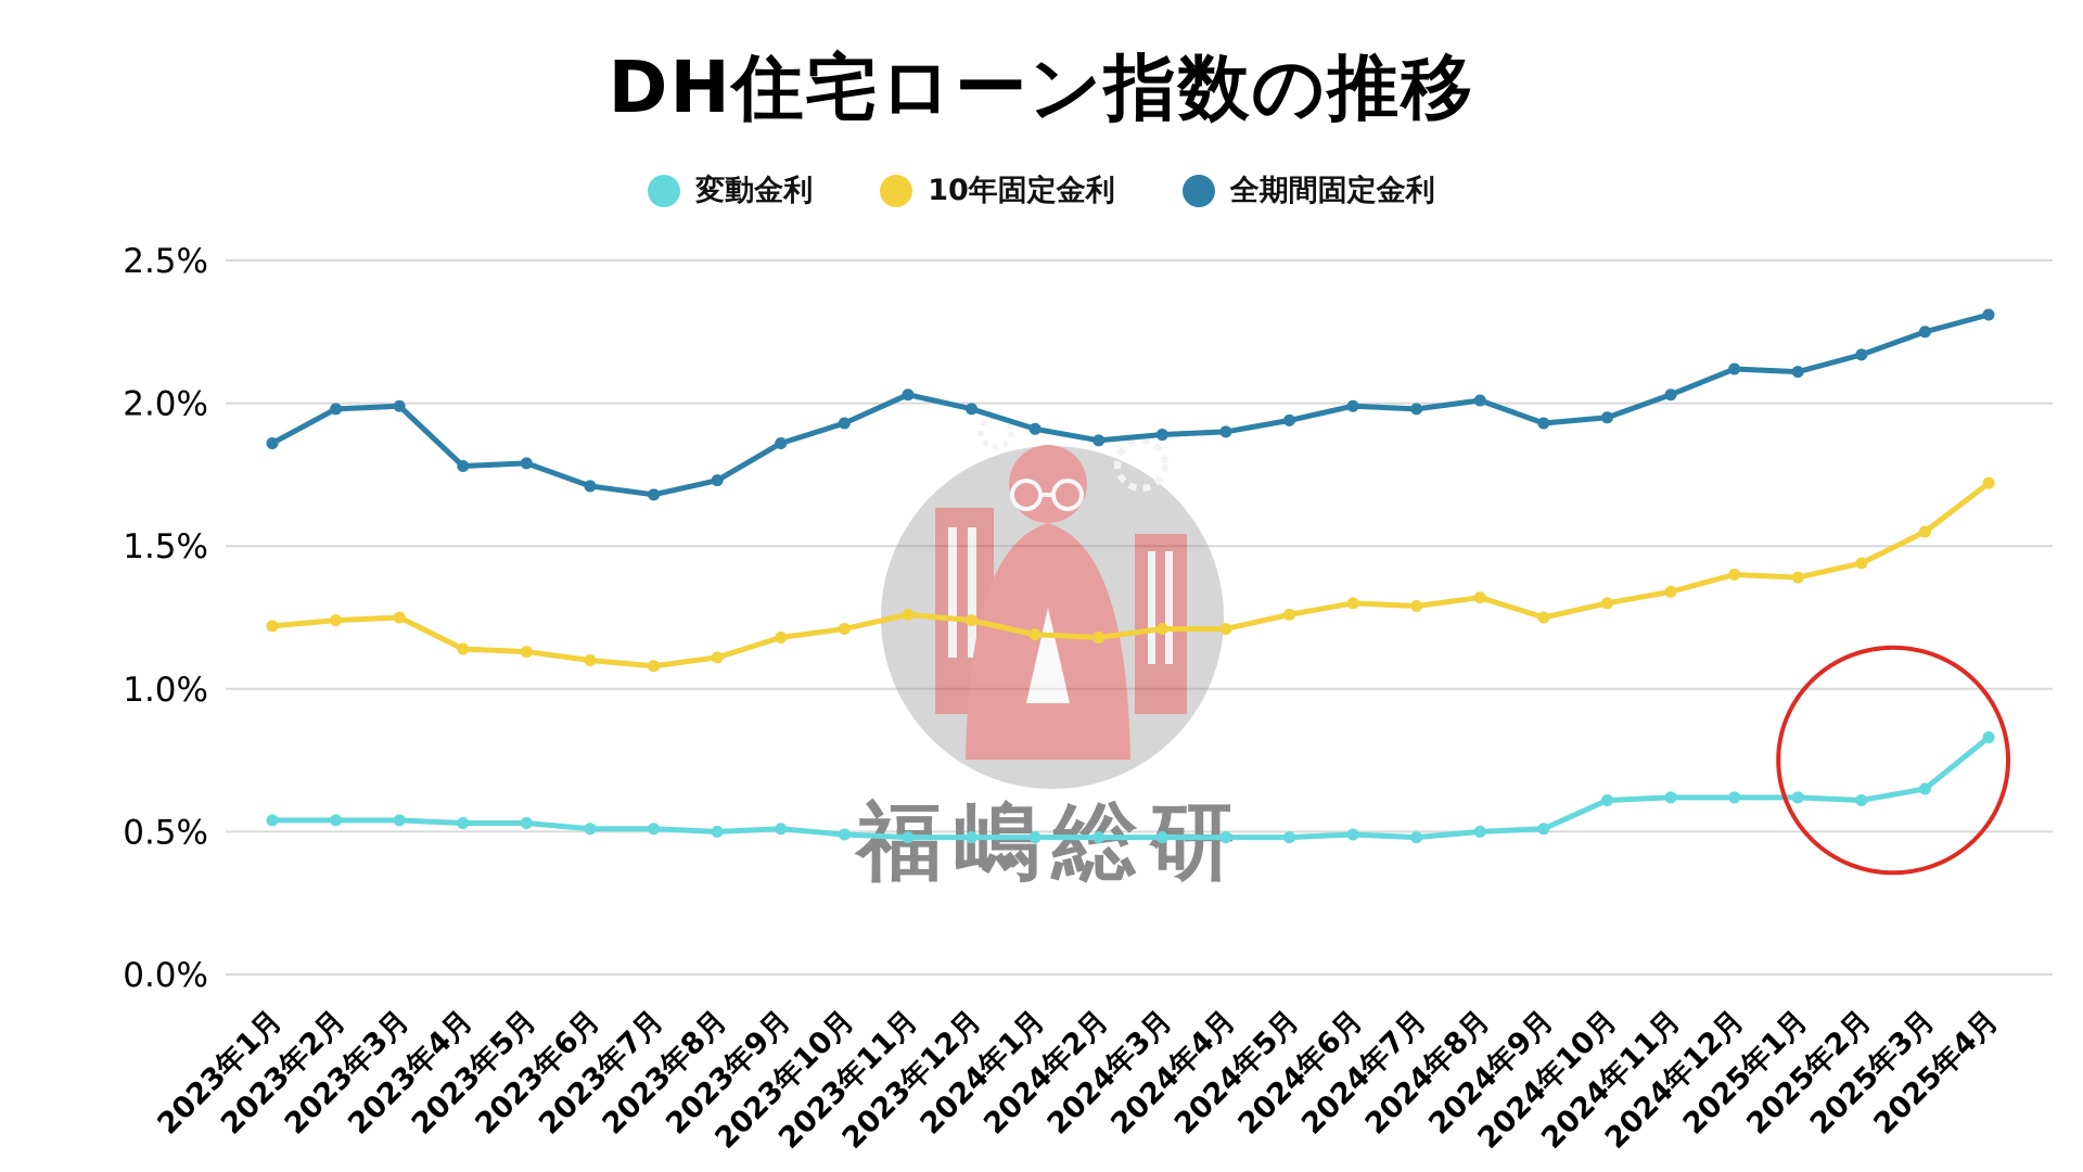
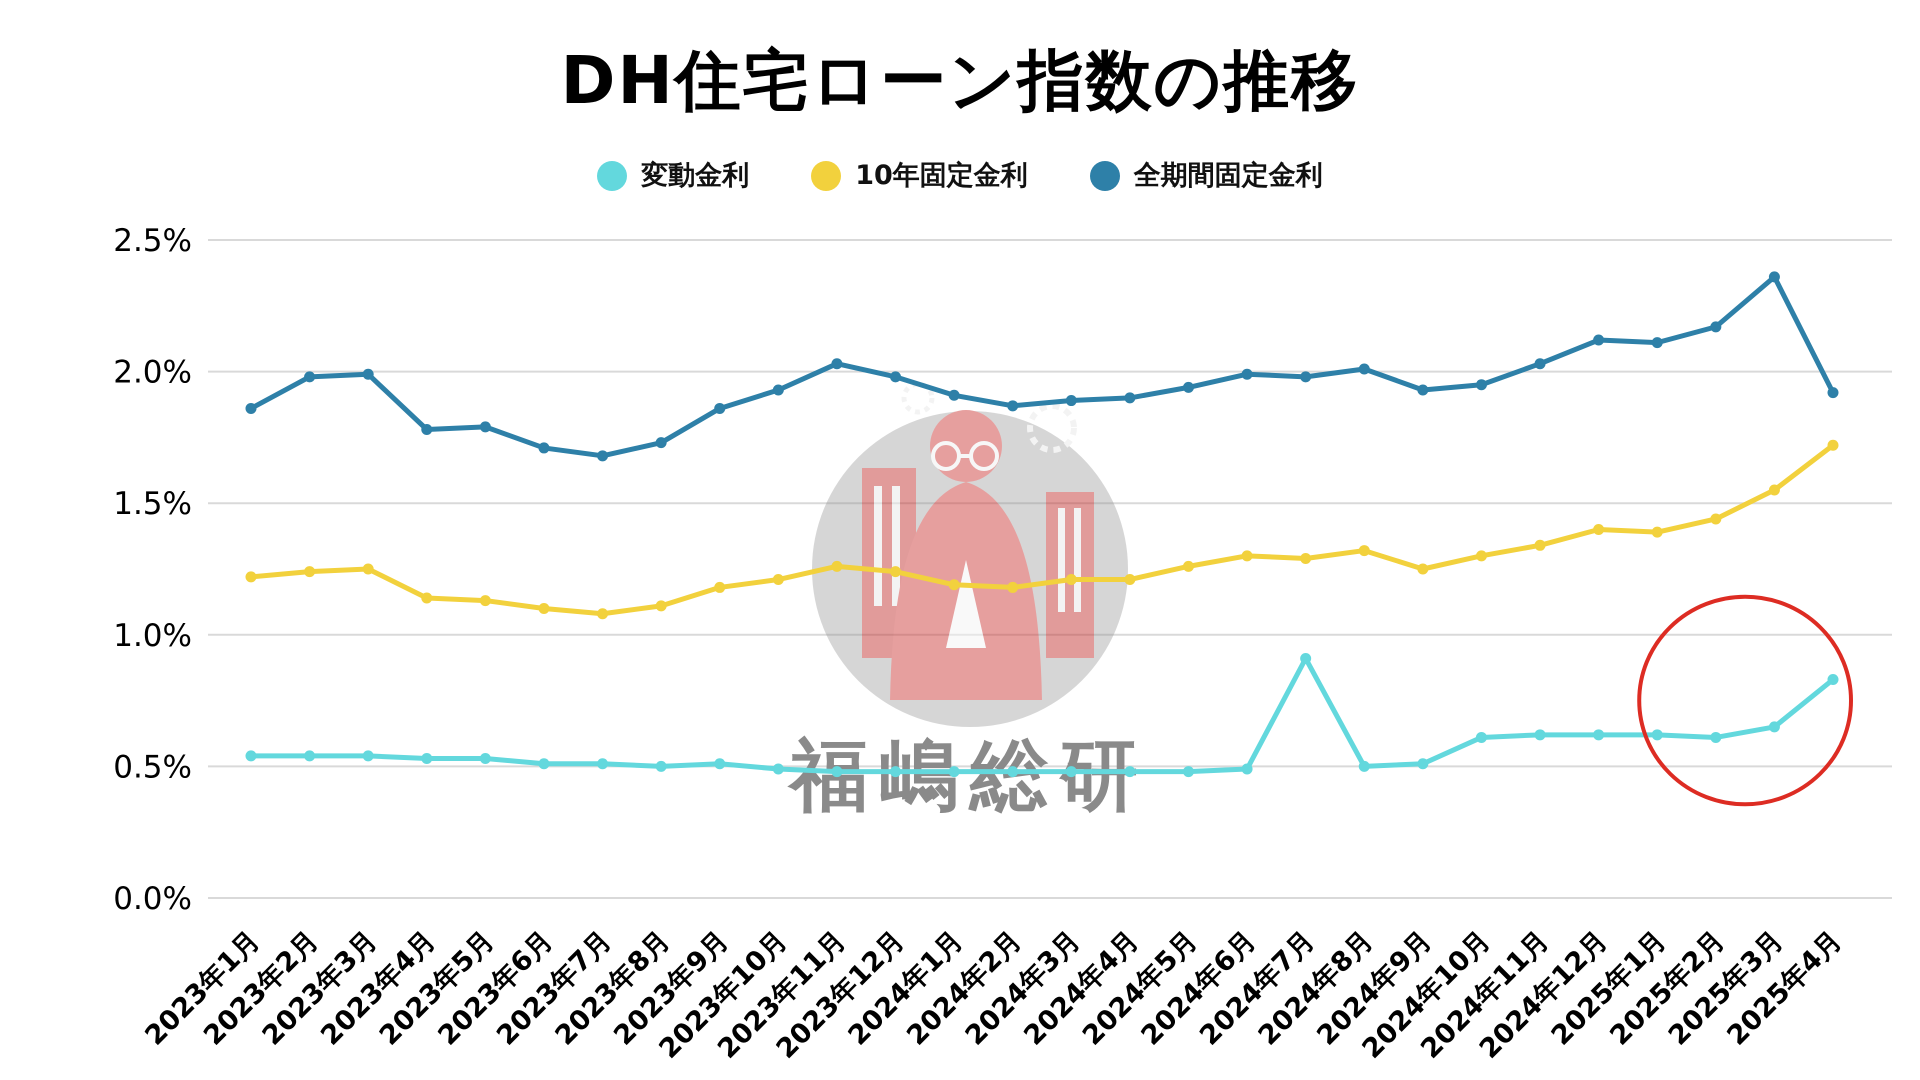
変動金利/2024年7月: 0.48% -> 0.91%
全期間固定金利/2025年3月: 2.25% -> 2.36%
全期間固定金利/2025年4月: 2.31% -> 1.92%
